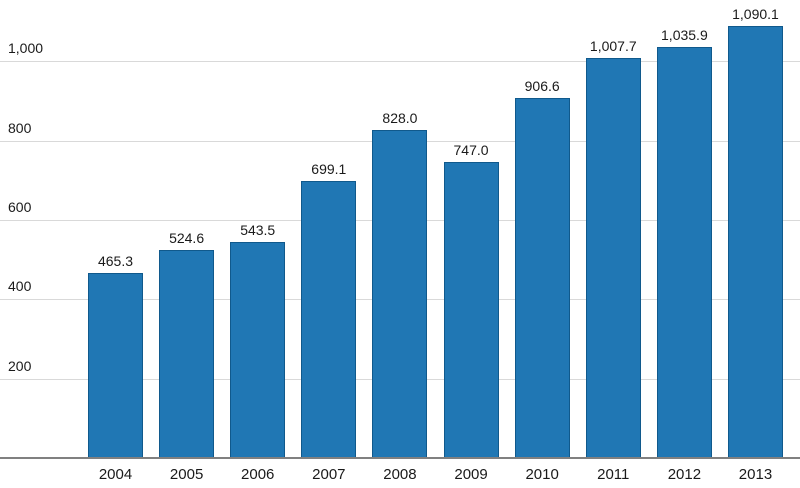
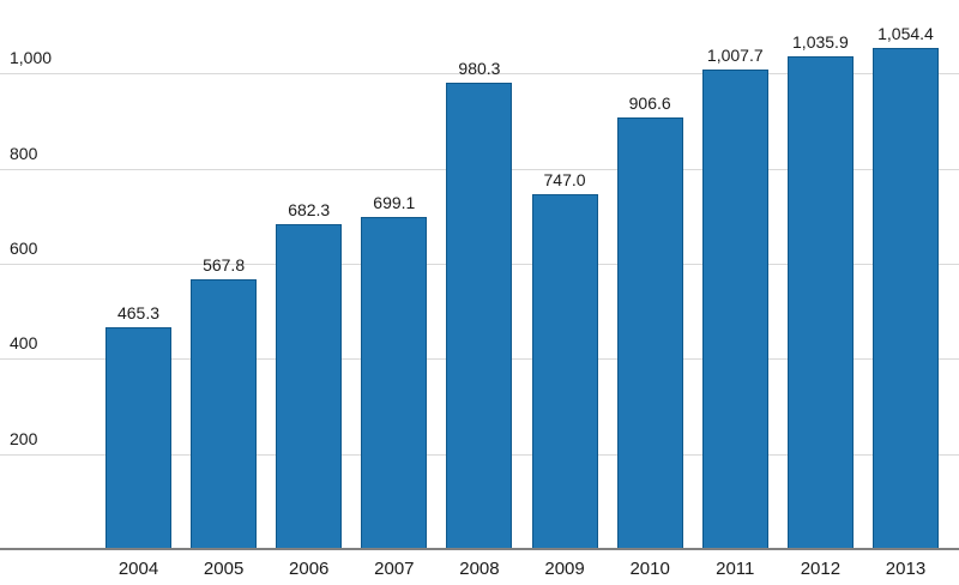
2005: 524.6 -> 567.8
2006: 543.5 -> 682.3
2008: 828.0 -> 980.3
2013: 1,090.1 -> 1,054.4
